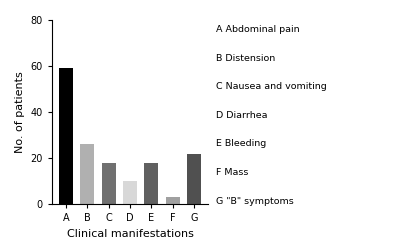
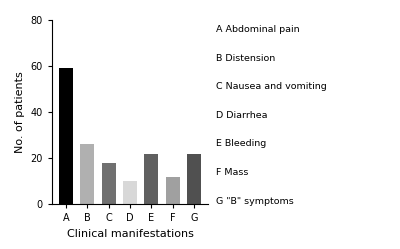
E: 18 -> 22
F: 3 -> 12
